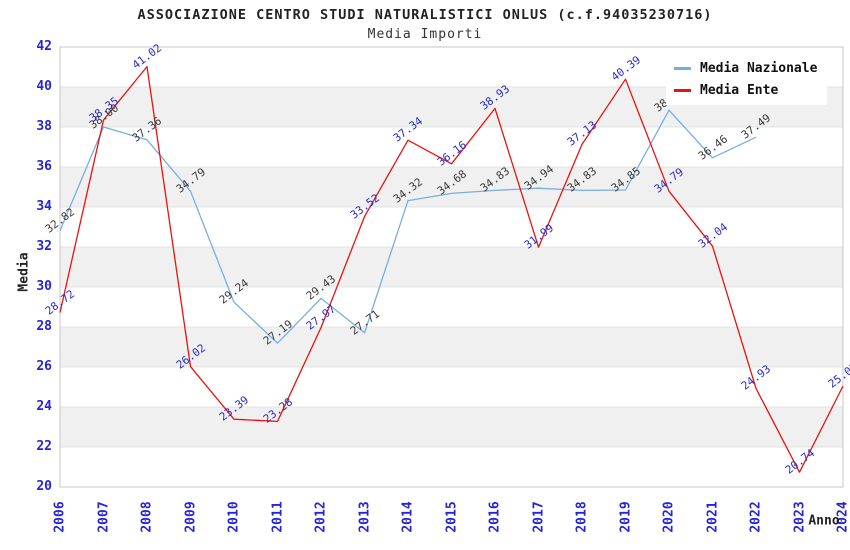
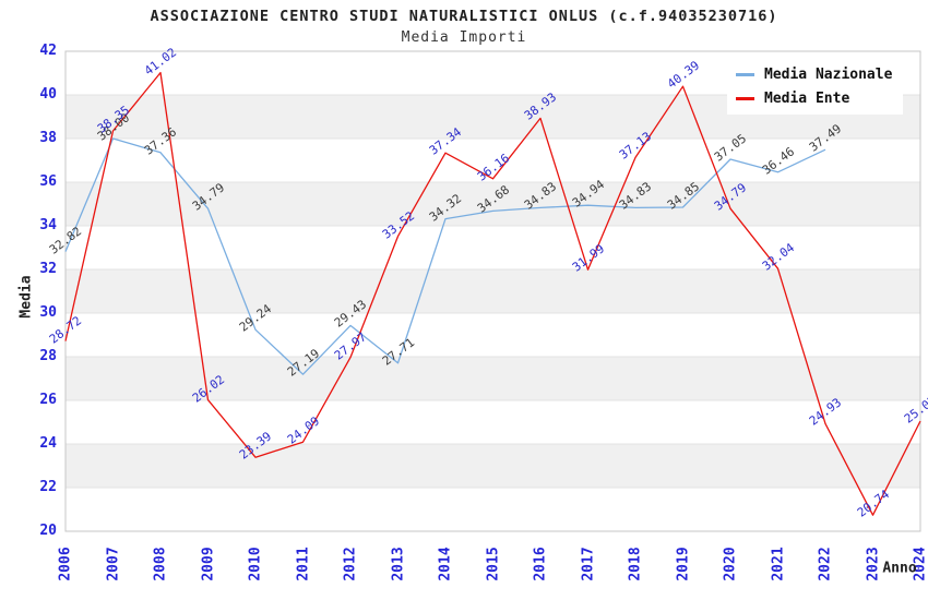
Media Ente/2011: 23.28 -> 24.09
Media Nazionale/2020: 38.84 -> 37.05
